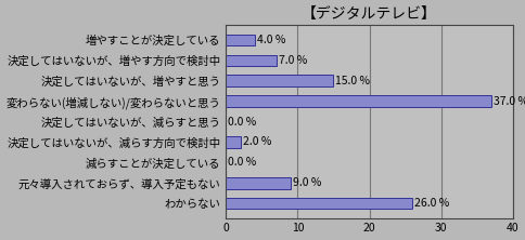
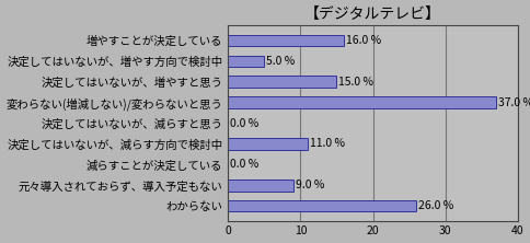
増やすことが決定している: 4.0 -> 16.0
決定してはいないが、増やす方向で検討中: 7.0 -> 5.0
決定してはいないが、減らす方向で検討中: 2.0 -> 11.0
